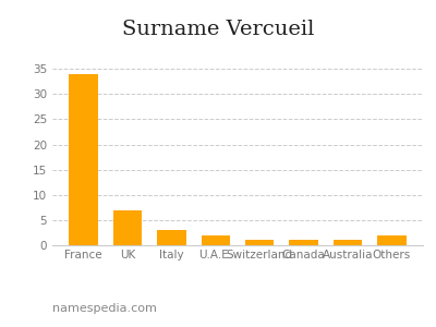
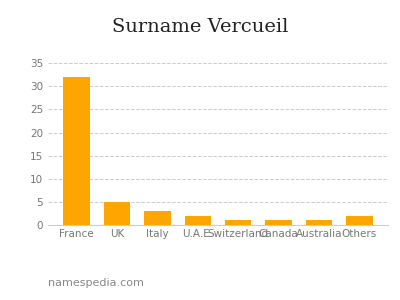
France: 34 -> 32
UK: 7 -> 5
